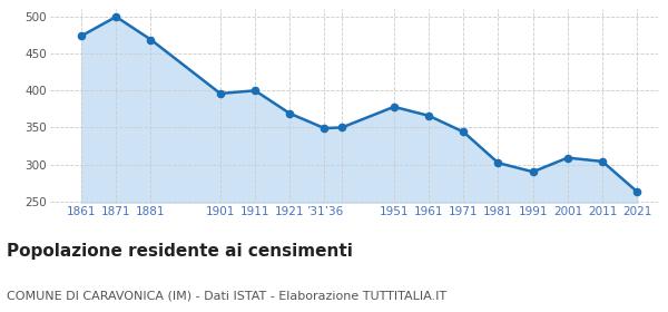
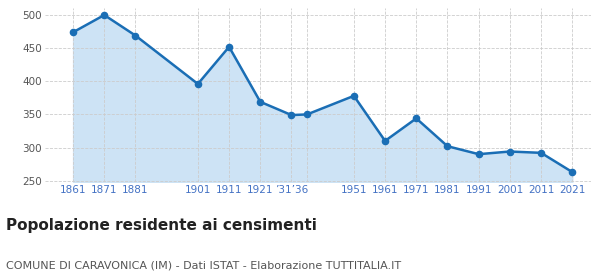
1911: 400 -> 452
1961: 366 -> 310
2001: 309 -> 294
2011: 304 -> 292
